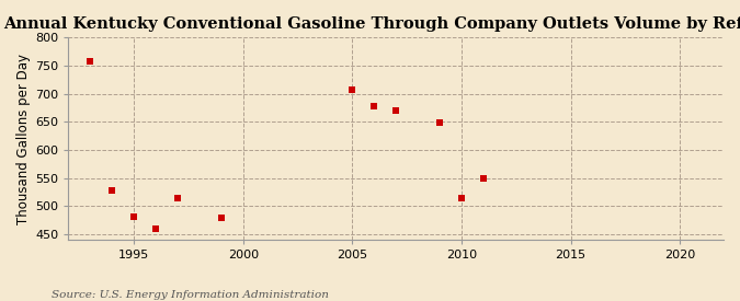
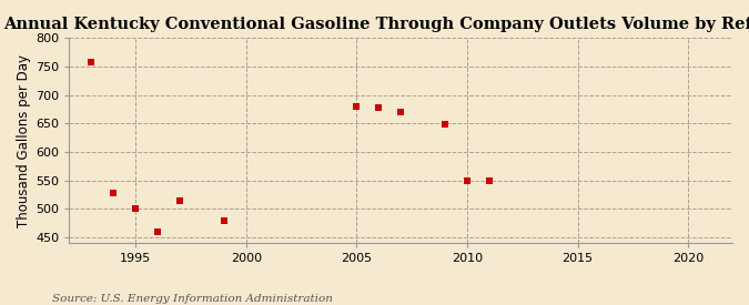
1995: 480 -> 501
2005: 708 -> 680
2010: 514 -> 550
